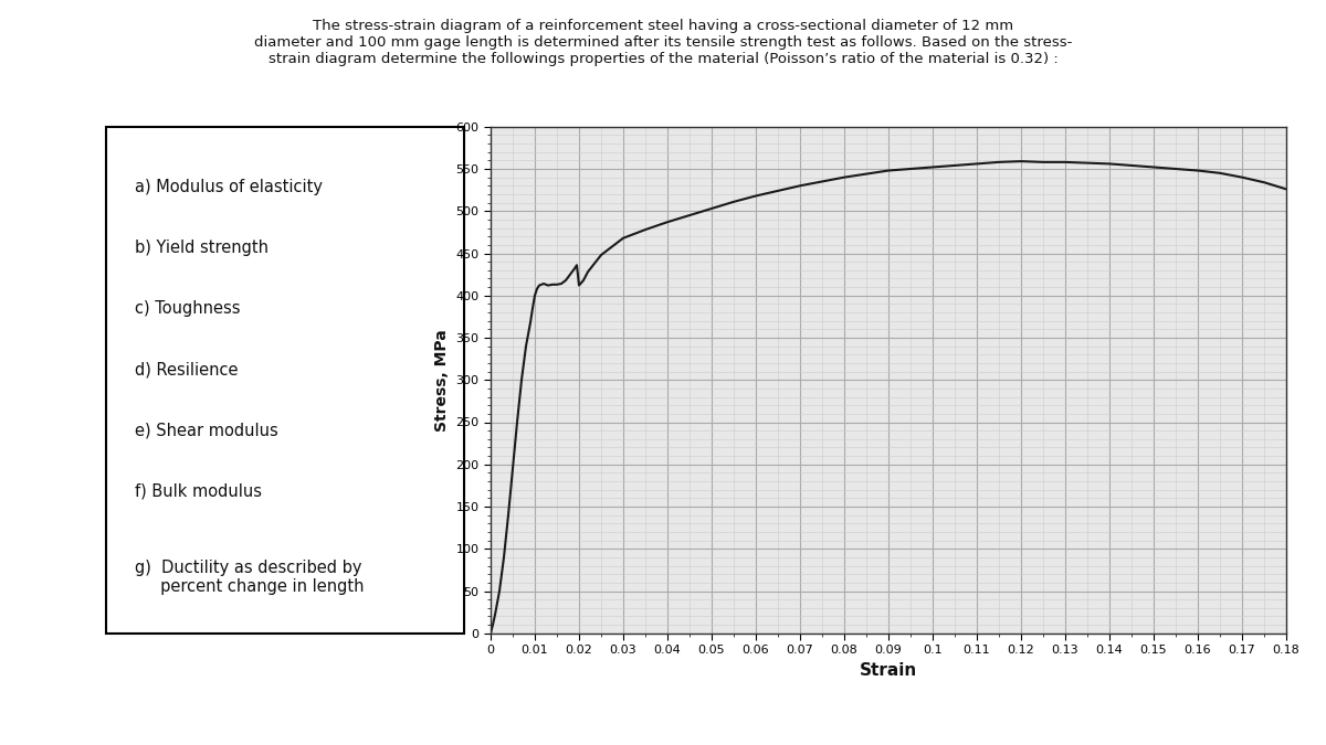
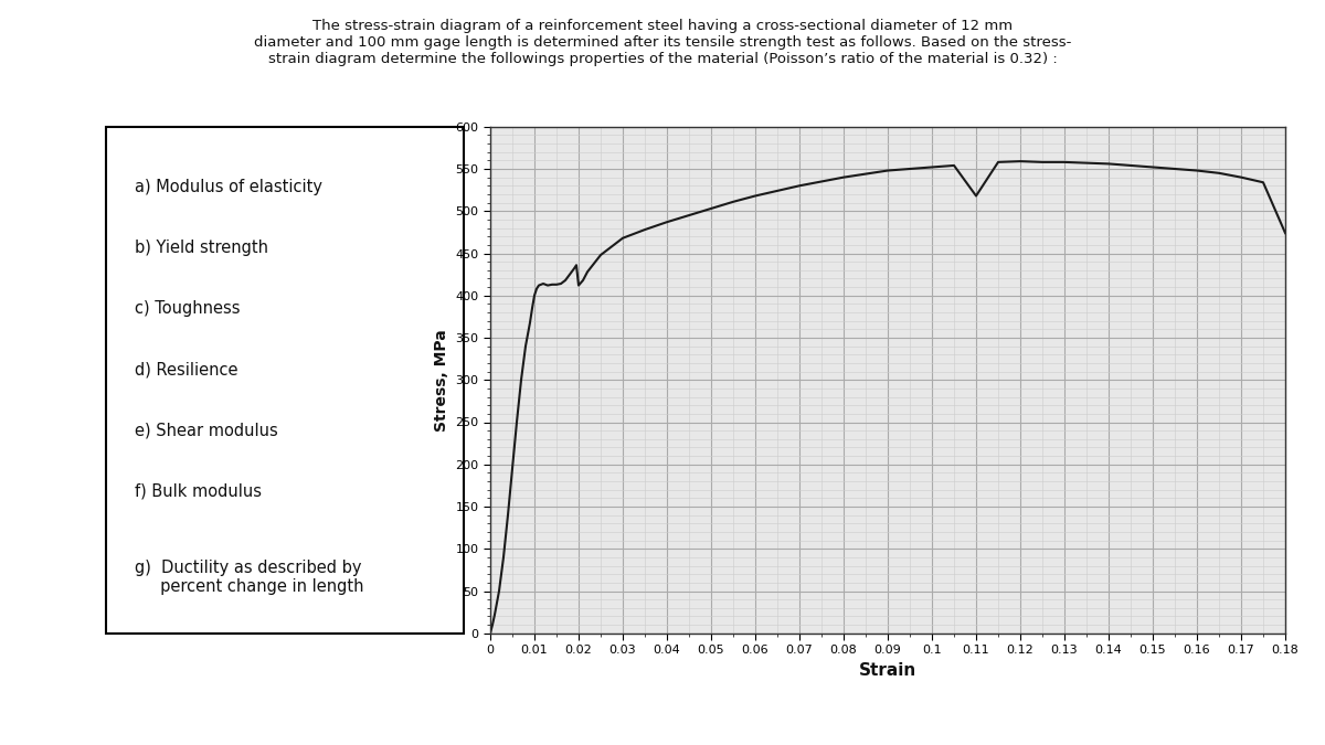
0.11: 556 -> 518
0.18: 526 -> 474
